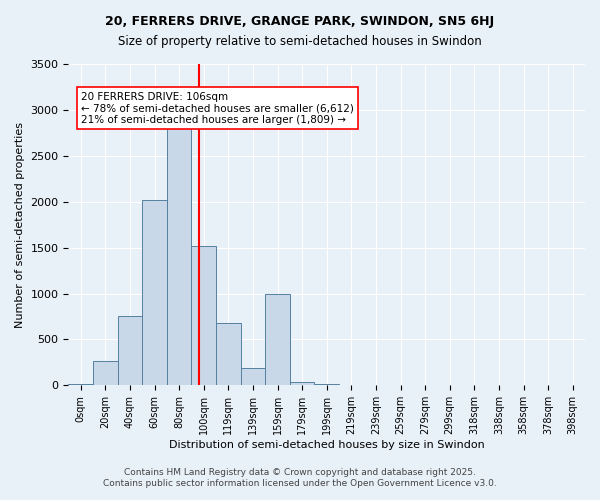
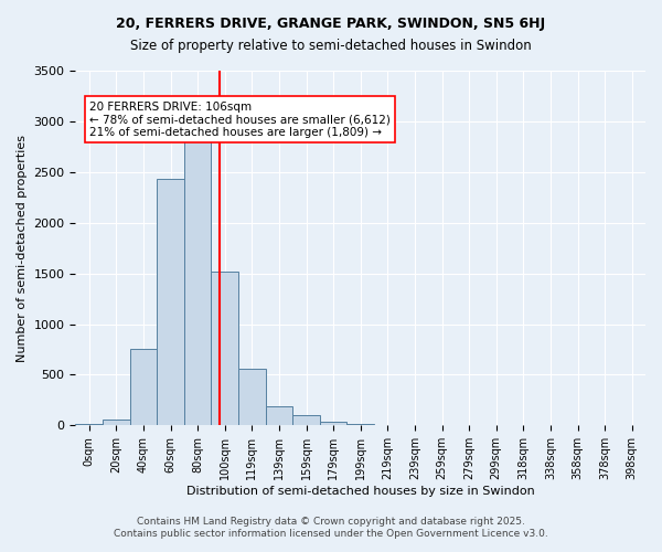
20sqm: 260 -> 60
60sqm: 2020 -> 2430
119sqm: 680 -> 560
159sqm: 1000 -> 100
